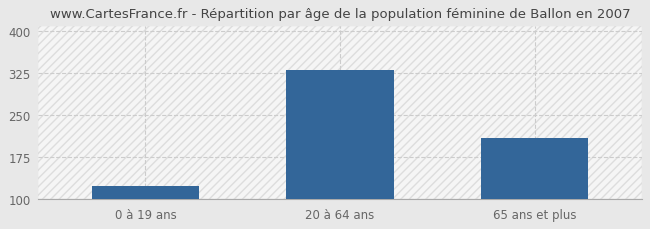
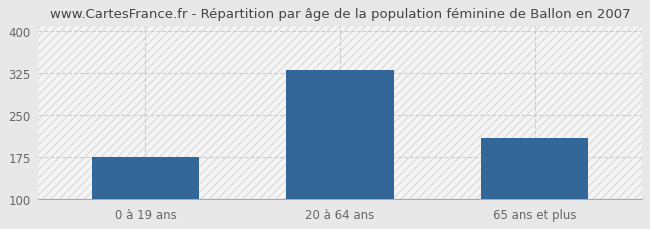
0 à 19 ans: 122 -> 174
